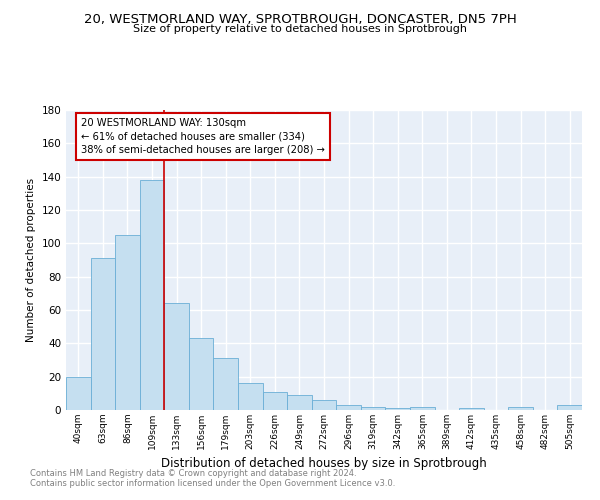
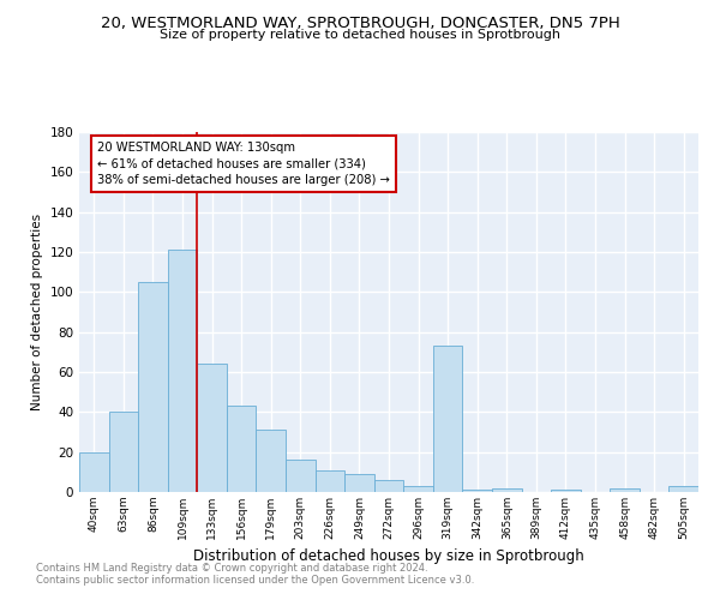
63sqm: 91 -> 40
109sqm: 138 -> 121
319sqm: 2 -> 73
